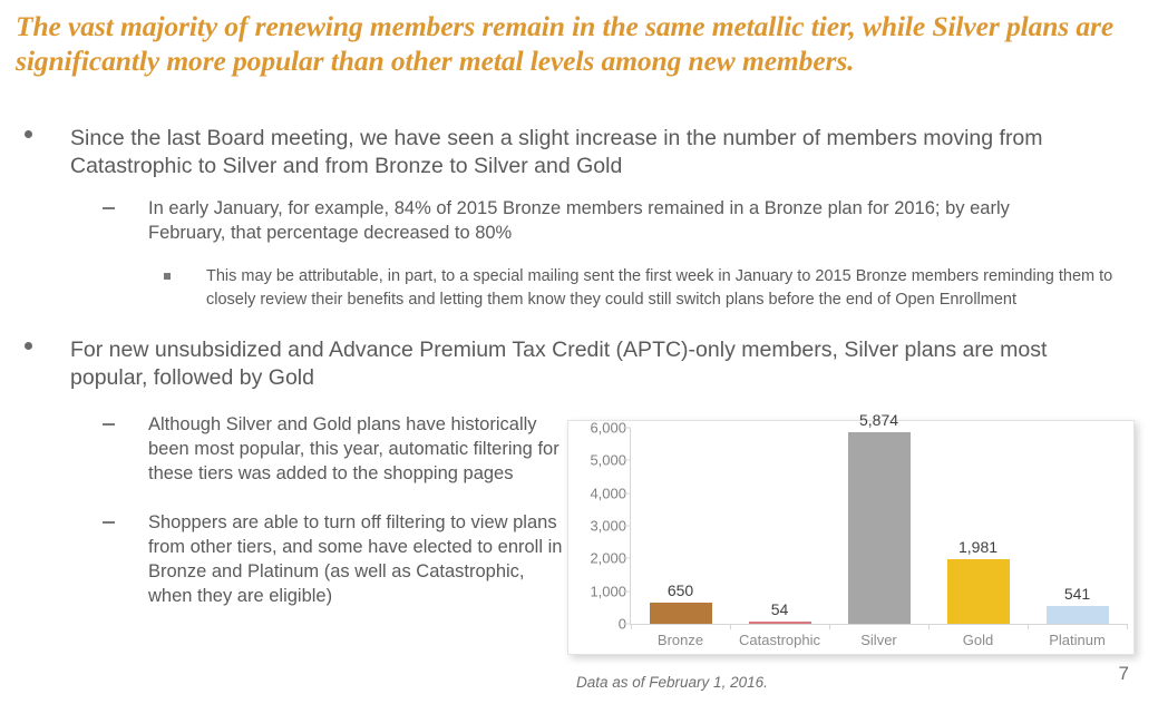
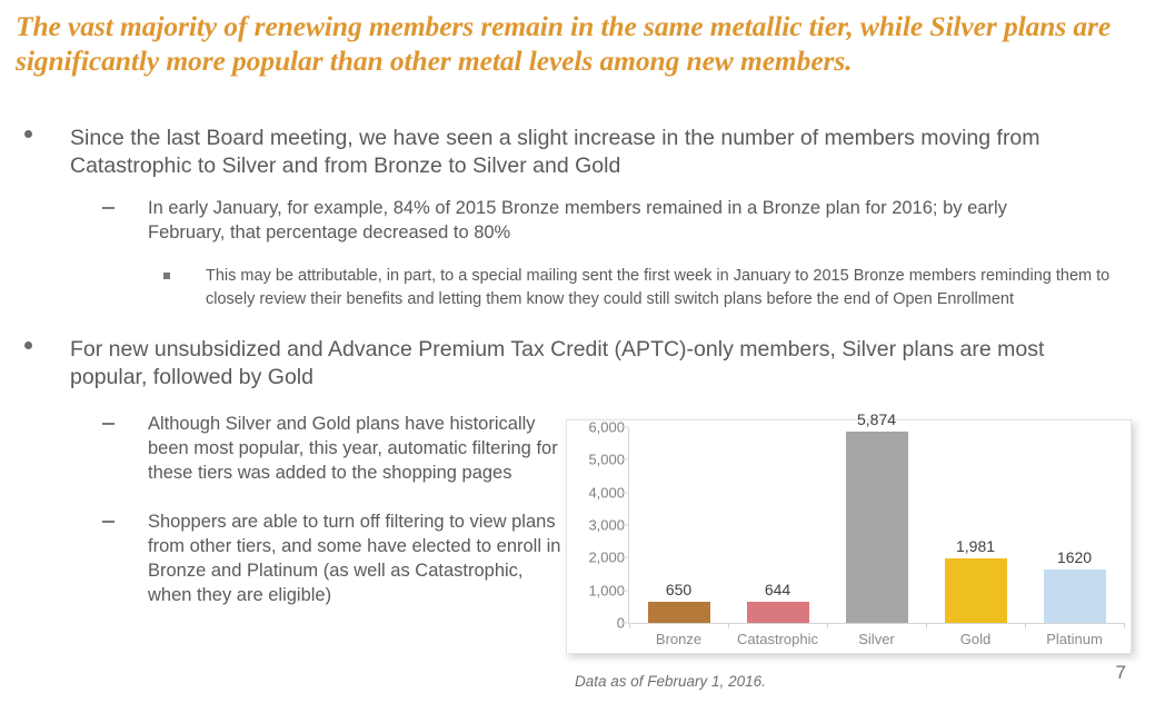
Catastrophic: 54 -> 644
Platinum: 541 -> 1620
